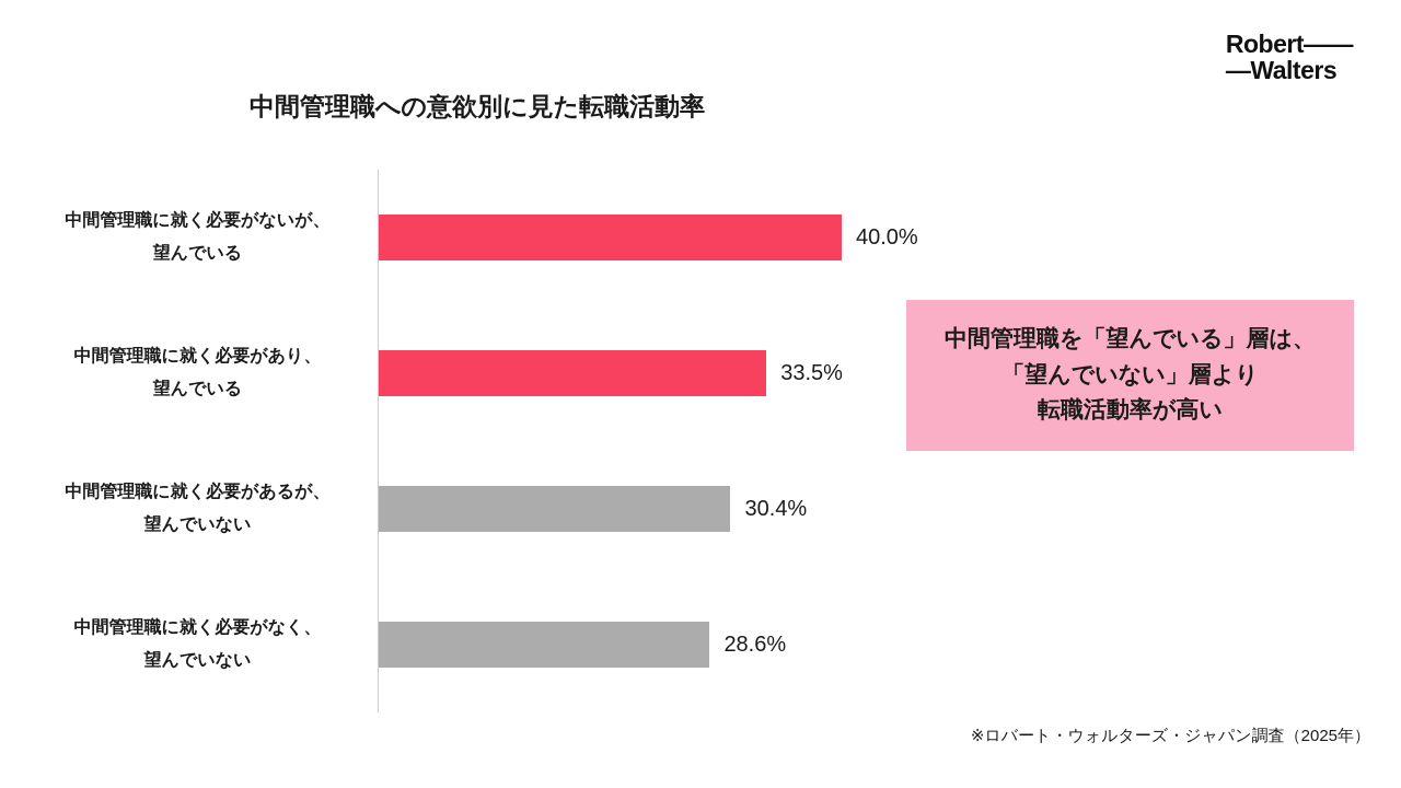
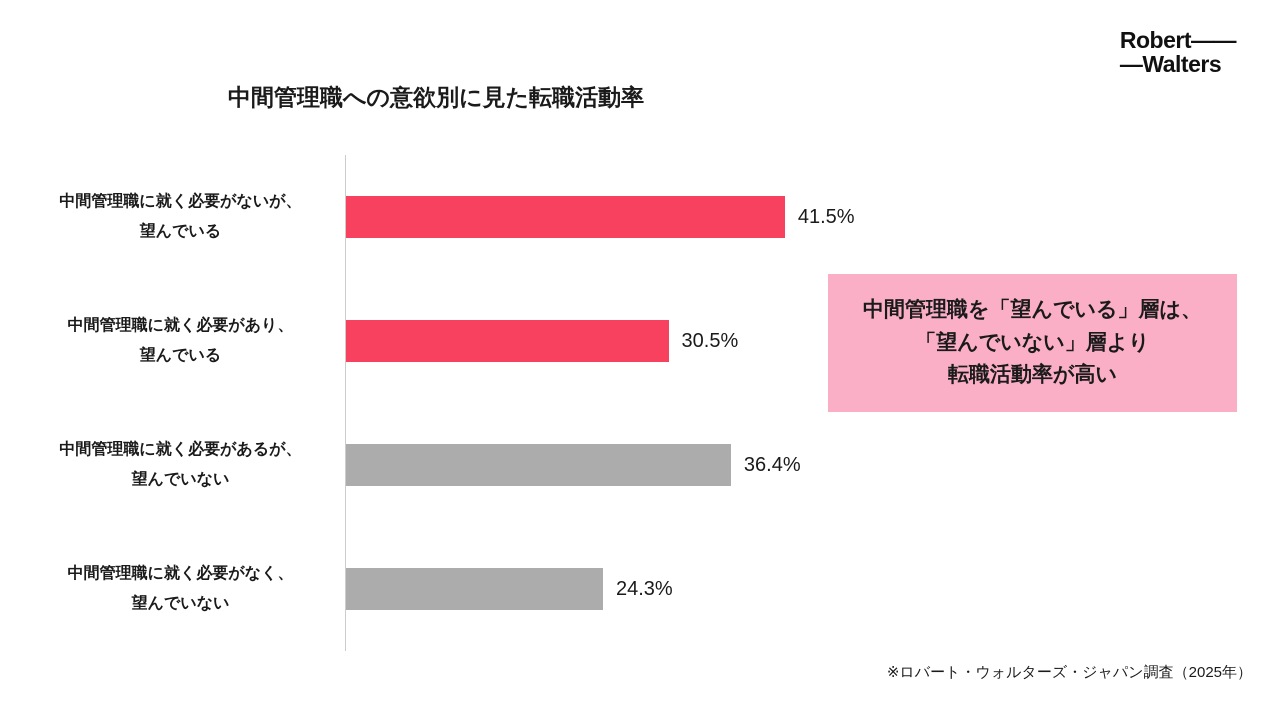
中間管理職に就く必要がないが、 望んでいる: 40.0% -> 41.5%
中間管理職に就く必要があり、 望んでいる: 33.5% -> 30.5%
中間管理職に就く必要があるが、 望んでいない: 30.4% -> 36.4%
中間管理職に就く必要がなく、 望んでいない: 28.6% -> 24.3%
